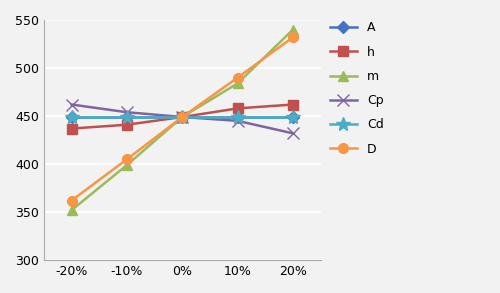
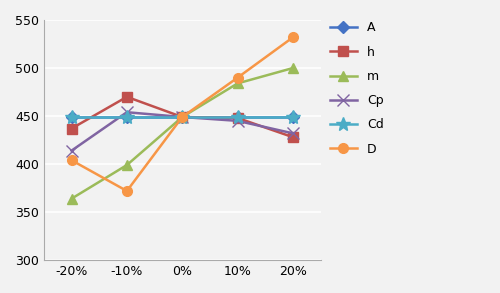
m/-20%: 352 -> 364
Cp/-20%: 462 -> 414
D/-20%: 362 -> 404
h/-10%: 441 -> 470
D/-10%: 405 -> 372
h/10%: 458 -> 448
h/20%: 462 -> 428
m/20%: 540 -> 500
